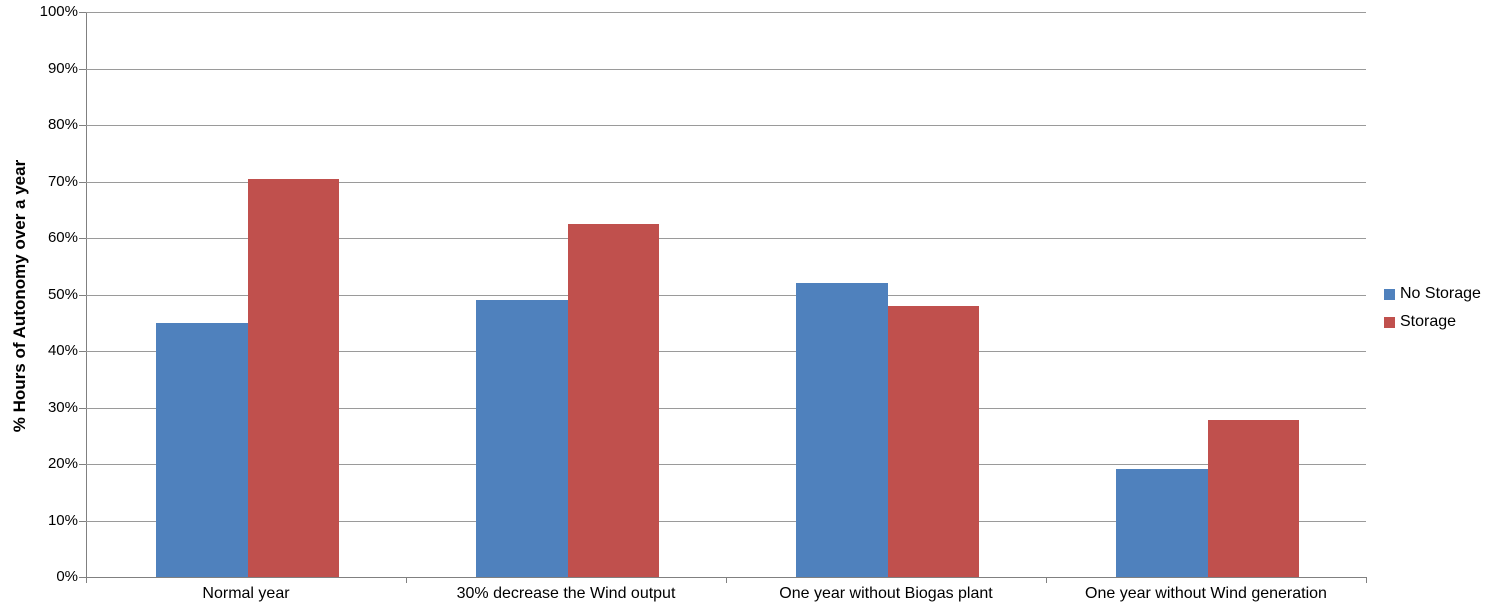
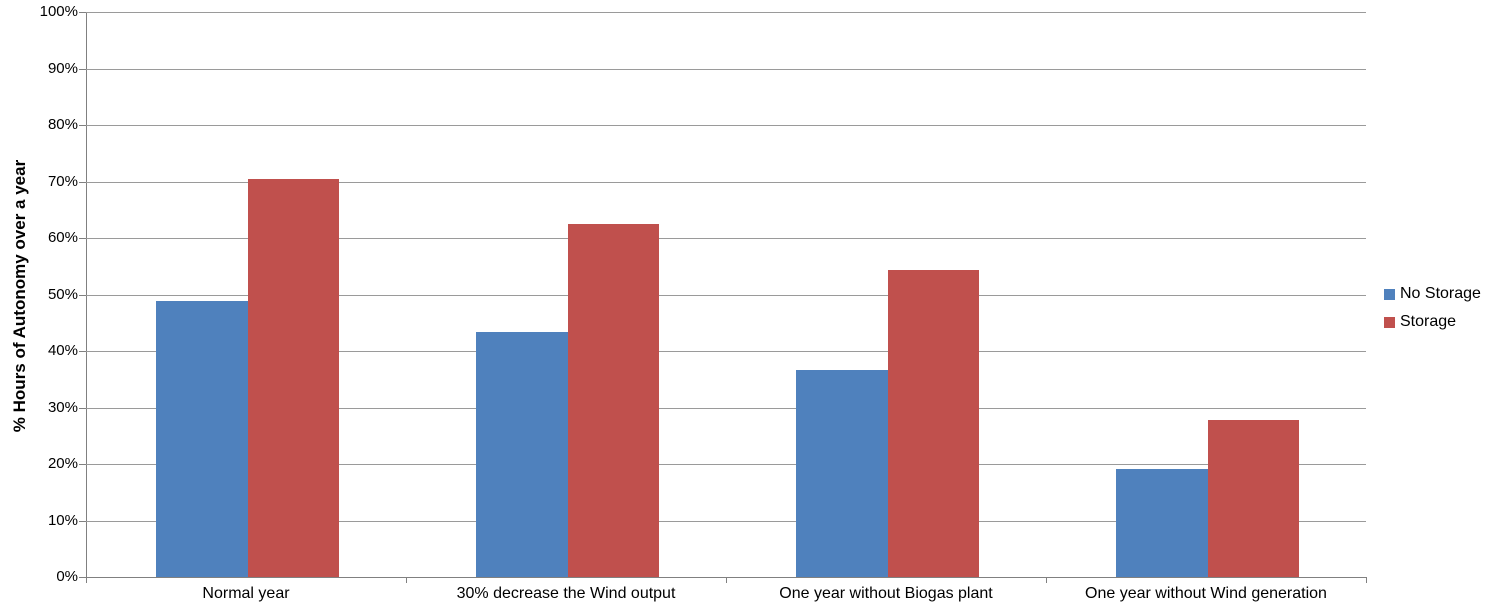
No Storage/Normal year: 45% -> 49%
No Storage/30% decrease the Wind output: 49% -> 43%
No Storage/One year without Biogas plant: 52% -> 37%
Storage/One year without Biogas plant: 48% -> 54%
